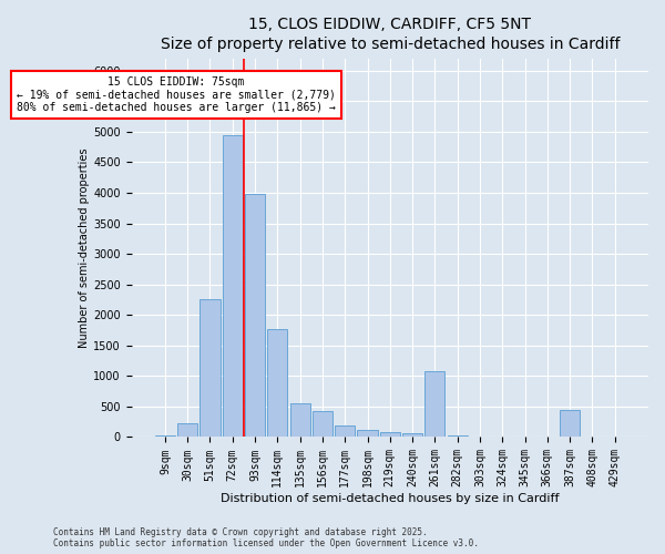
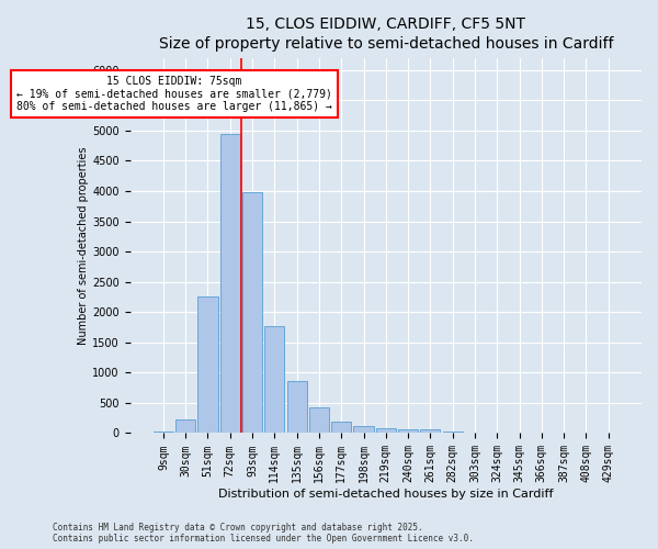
135sqm: 560 -> 860
261sqm: 1080 -> 60
387sqm: 440 -> 0
